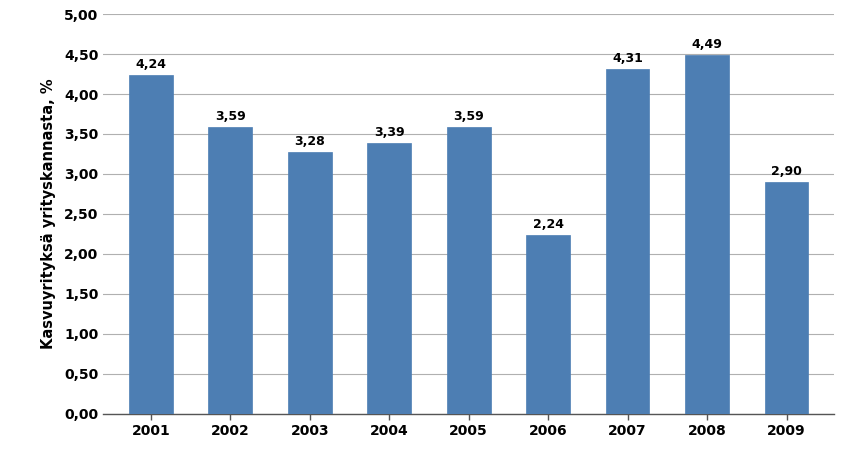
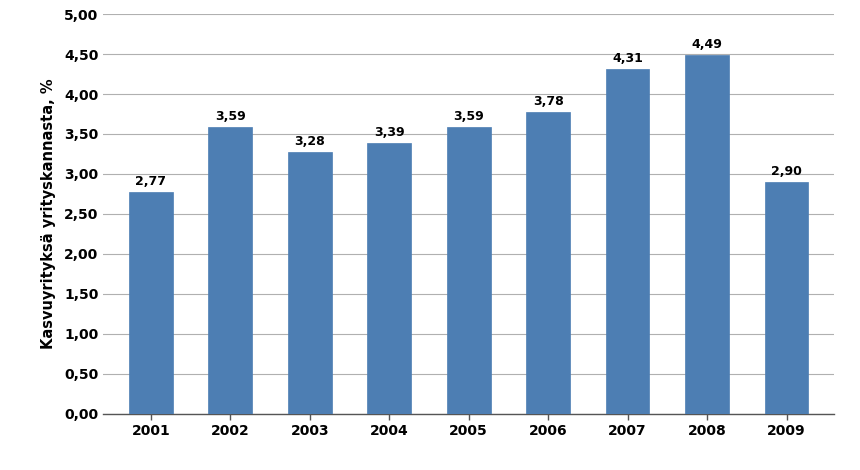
2001: 4,24 -> 2,77
2006: 2,24 -> 3,78
